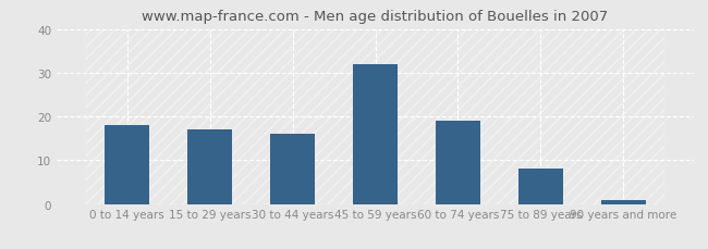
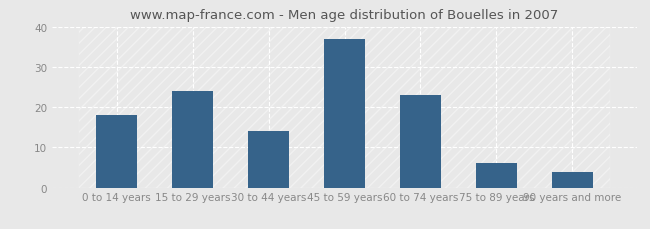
15 to 29 years: 17 -> 24
30 to 44 years: 16 -> 14
45 to 59 years: 32 -> 37
60 to 74 years: 19 -> 23
75 to 89 years: 8 -> 6
90 years and more: 1 -> 4
